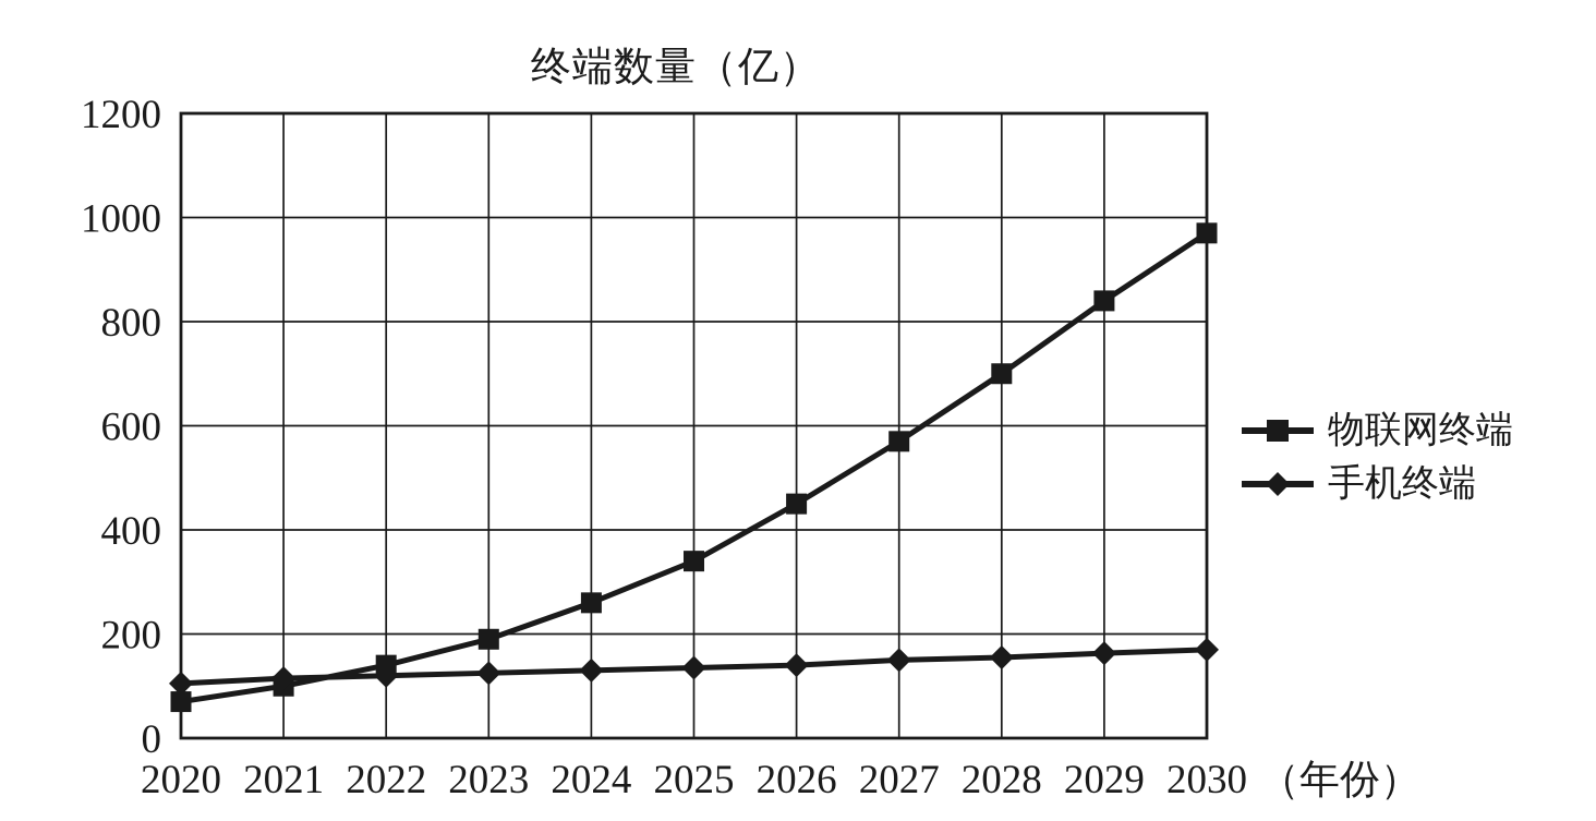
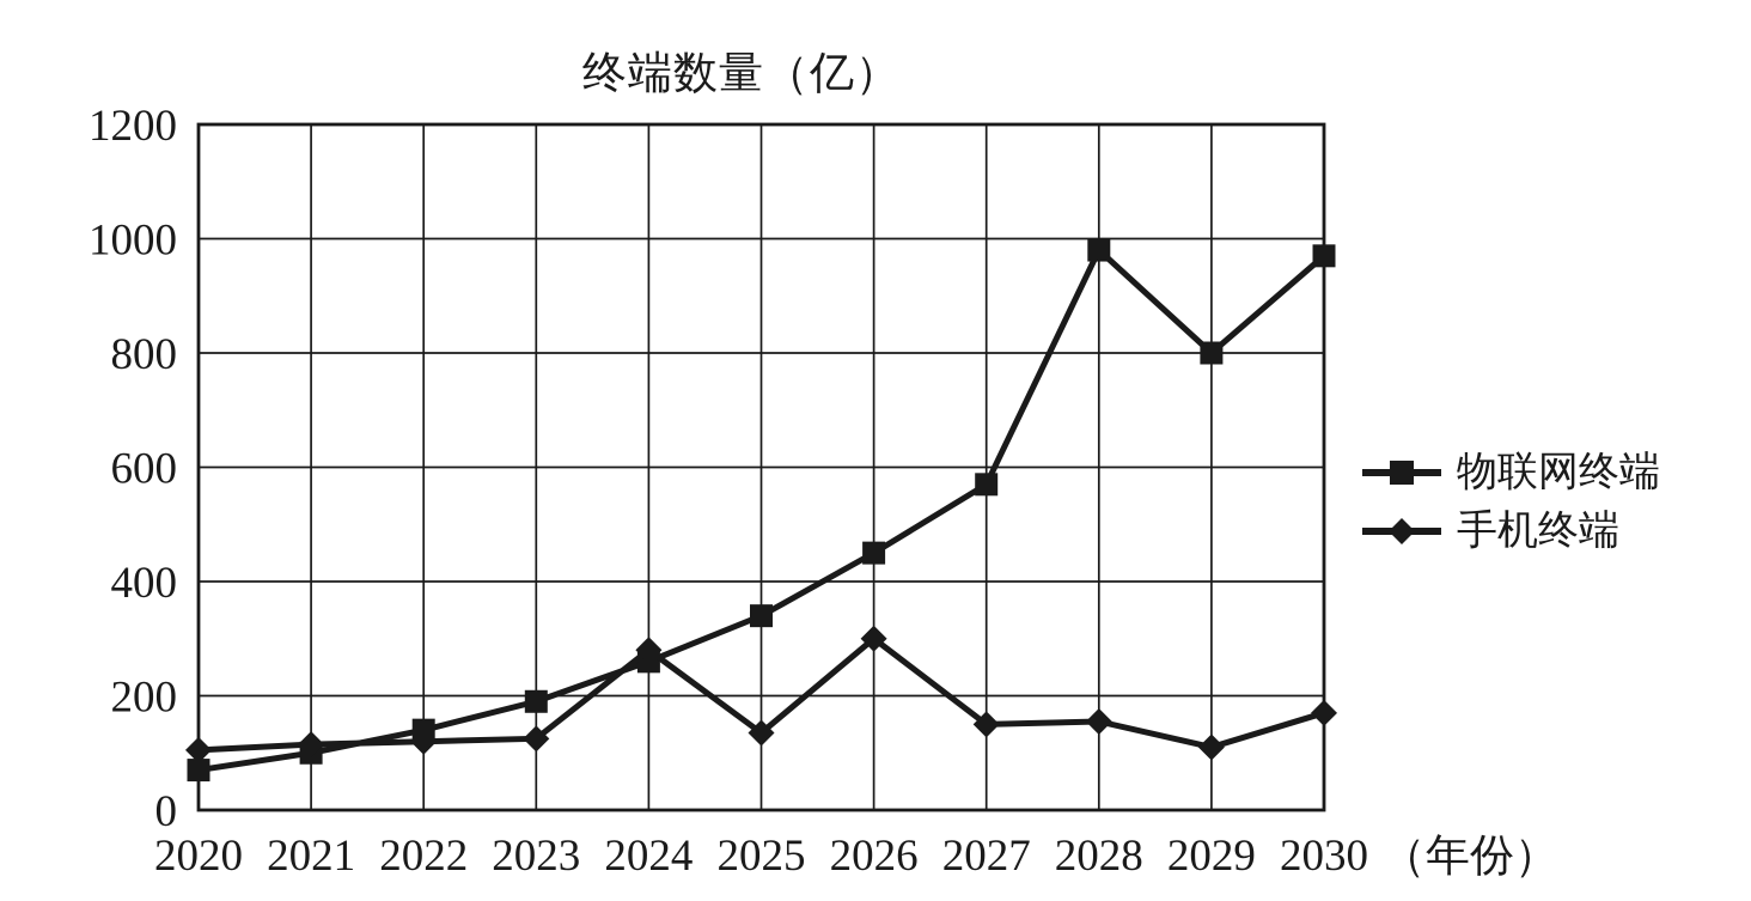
手机终端/2024: 130 -> 280
手机终端/2026: 140 -> 300
物联网终端/2028: 700 -> 980
物联网终端/2029: 840 -> 800
手机终端/2029: 160 -> 110
